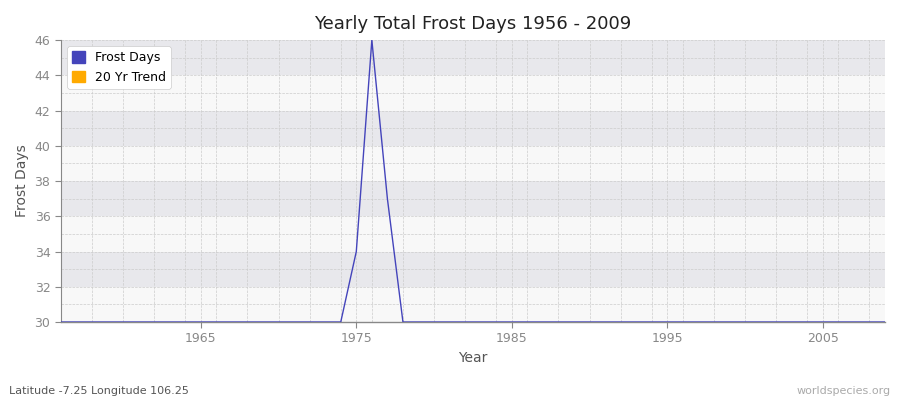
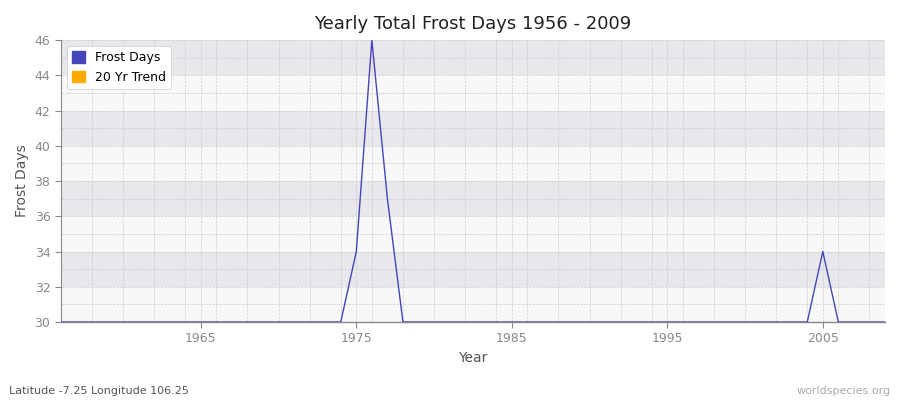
2005: 30 -> 34
